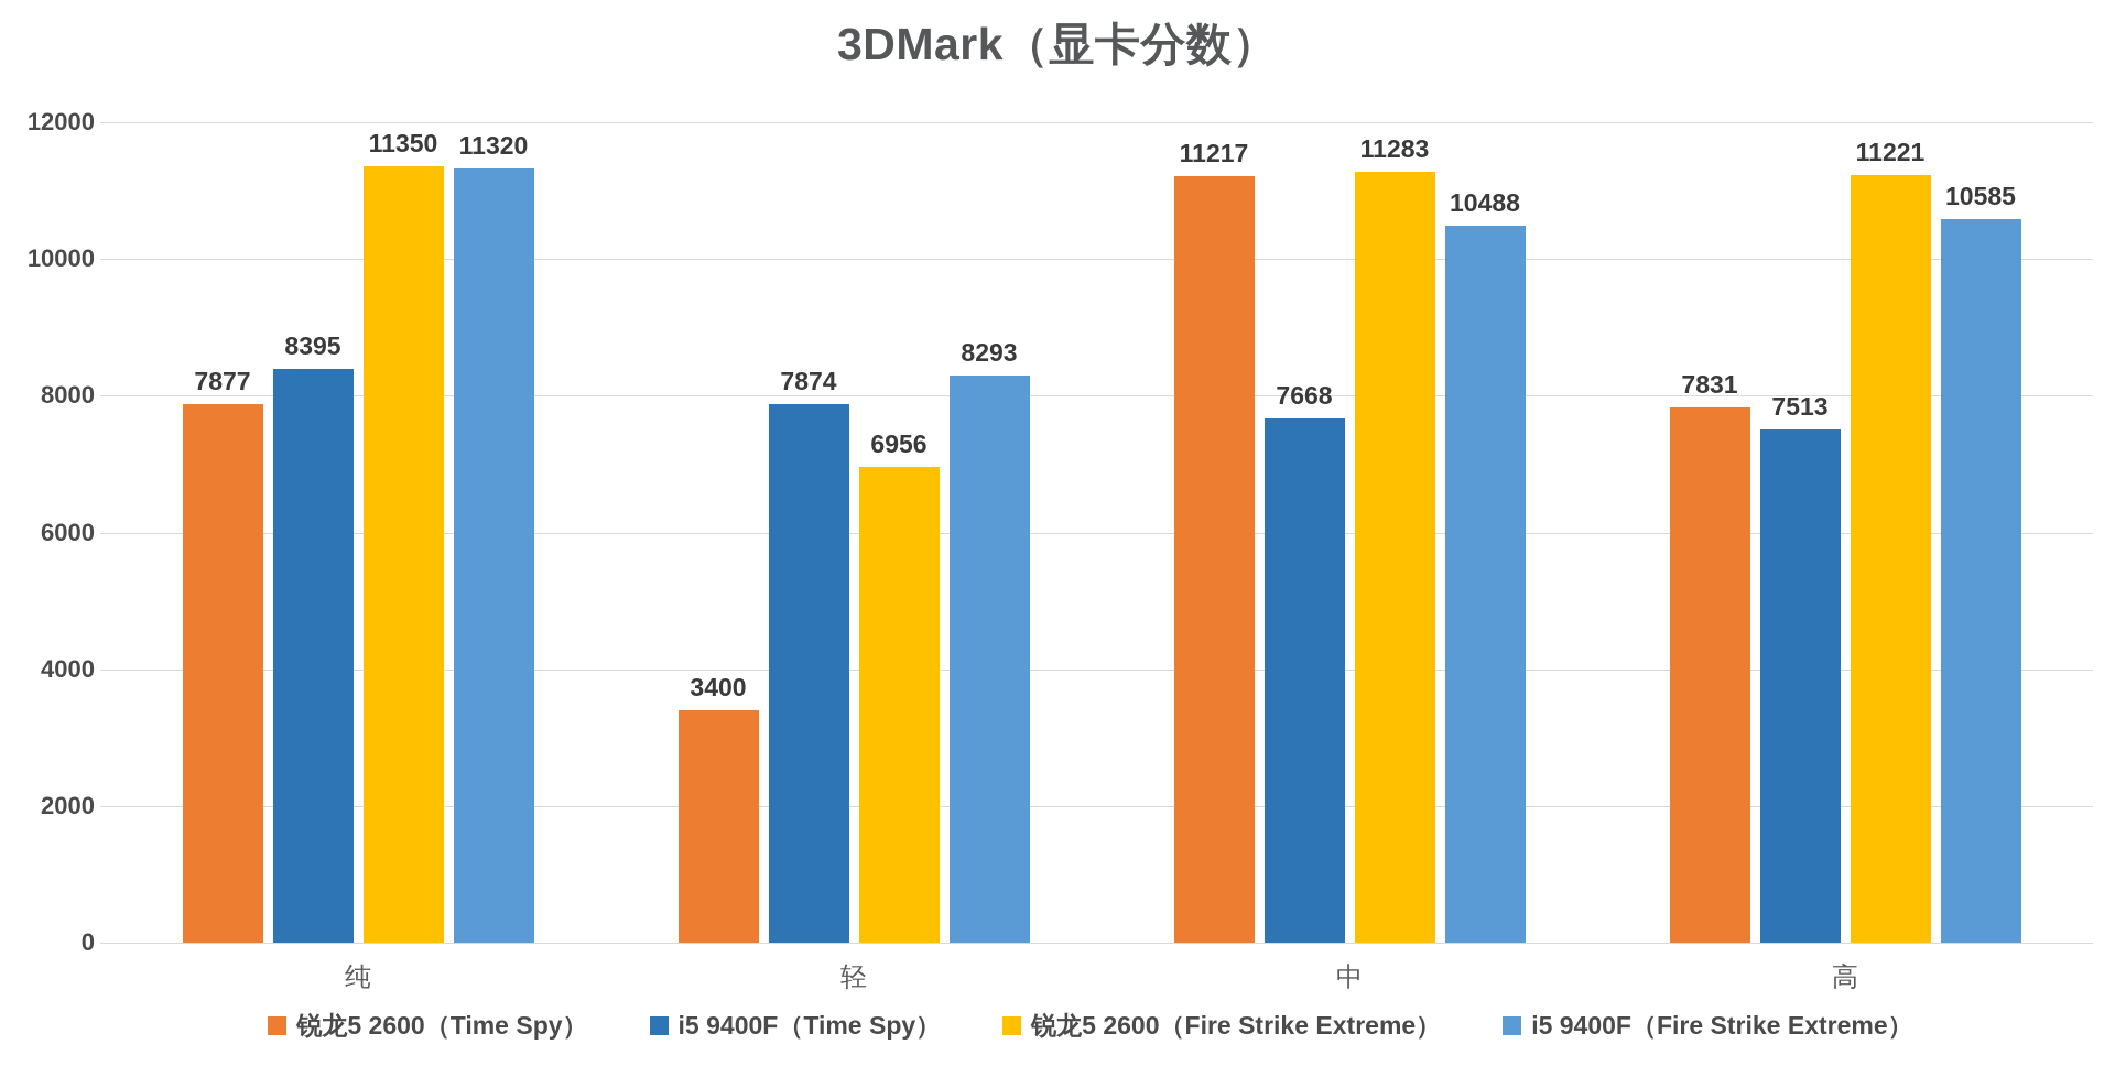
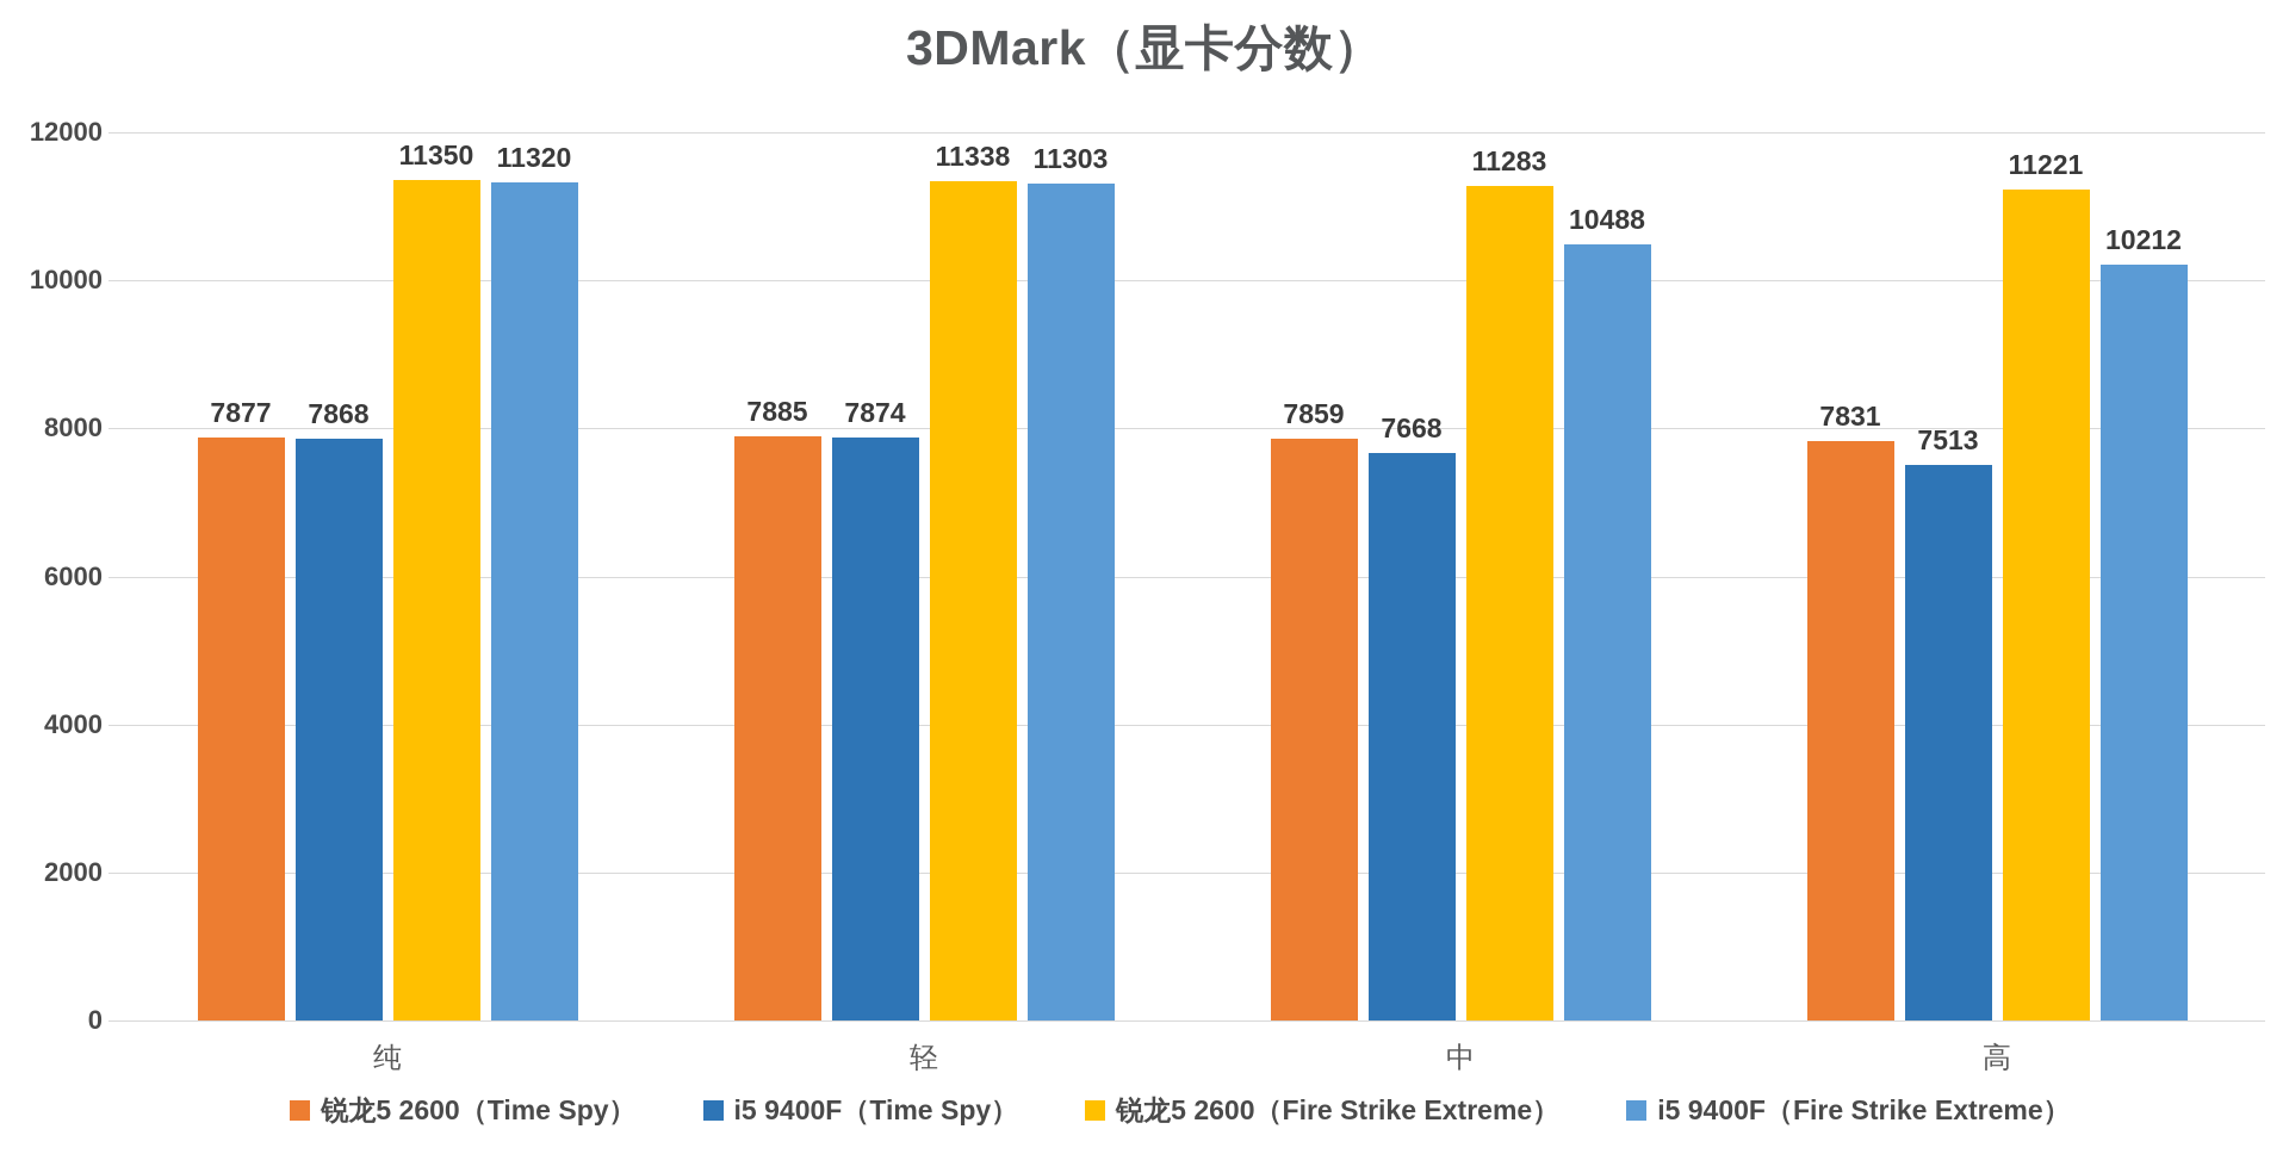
i5 9400F（Time Spy）/纯: 8395 -> 7868
锐龙5 2600（Time Spy）/轻: 3400 -> 7885
锐龙5 2600（Fire Strike Extreme）/轻: 6956 -> 11338
i5 9400F（Fire Strike Extreme）/轻: 8293 -> 11303
锐龙5 2600（Time Spy）/中: 11217 -> 7859
i5 9400F（Fire Strike Extreme）/高: 10585 -> 10212
